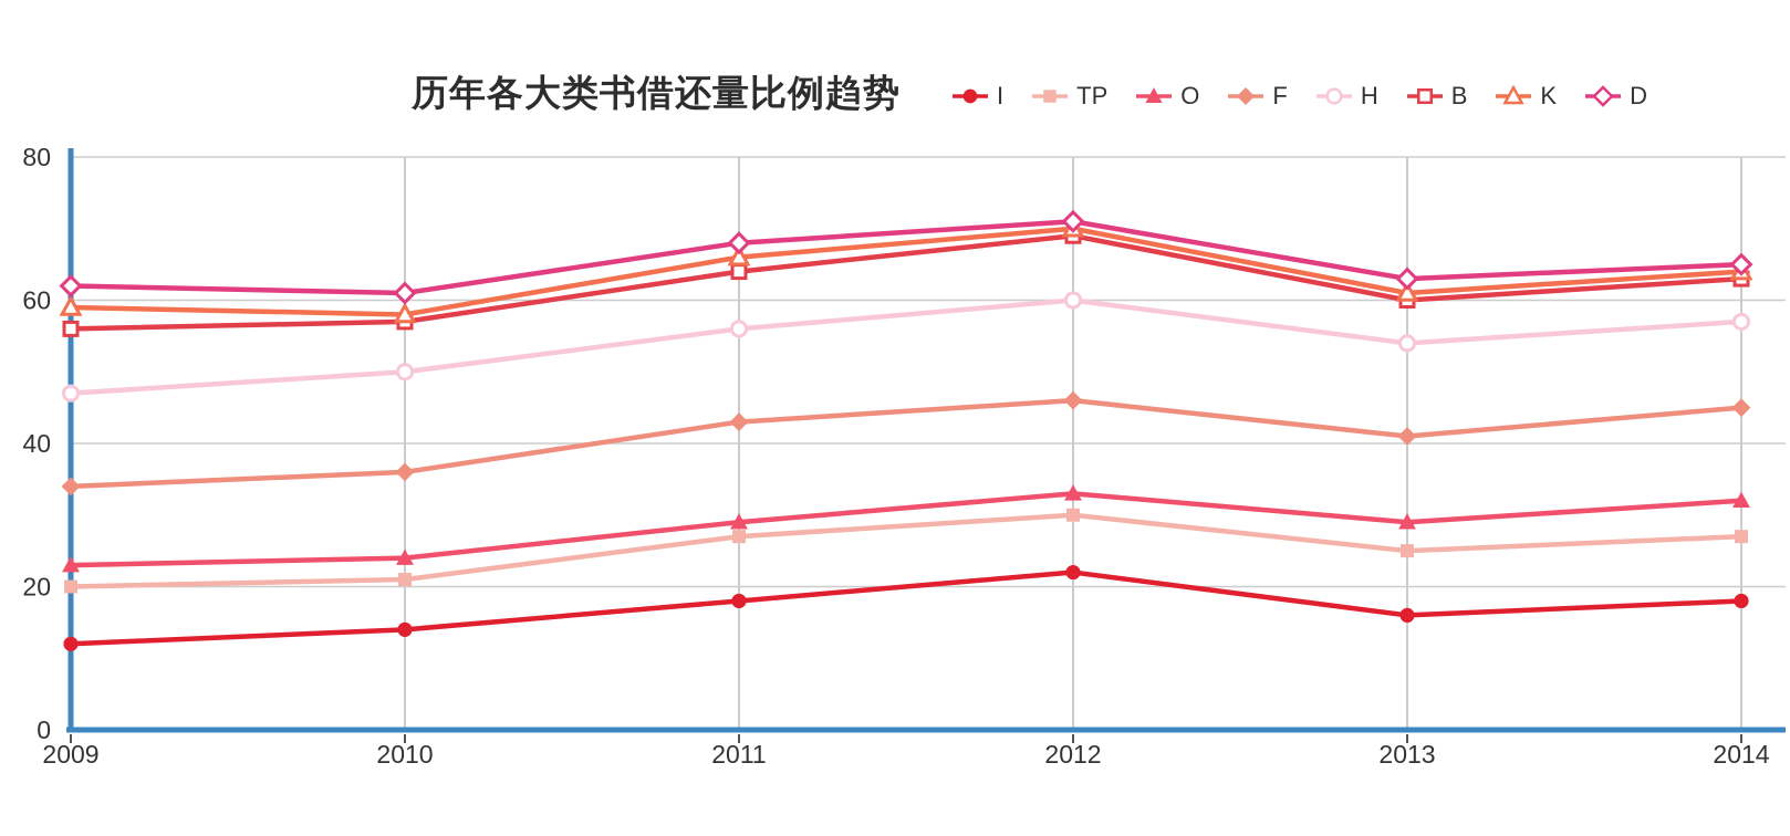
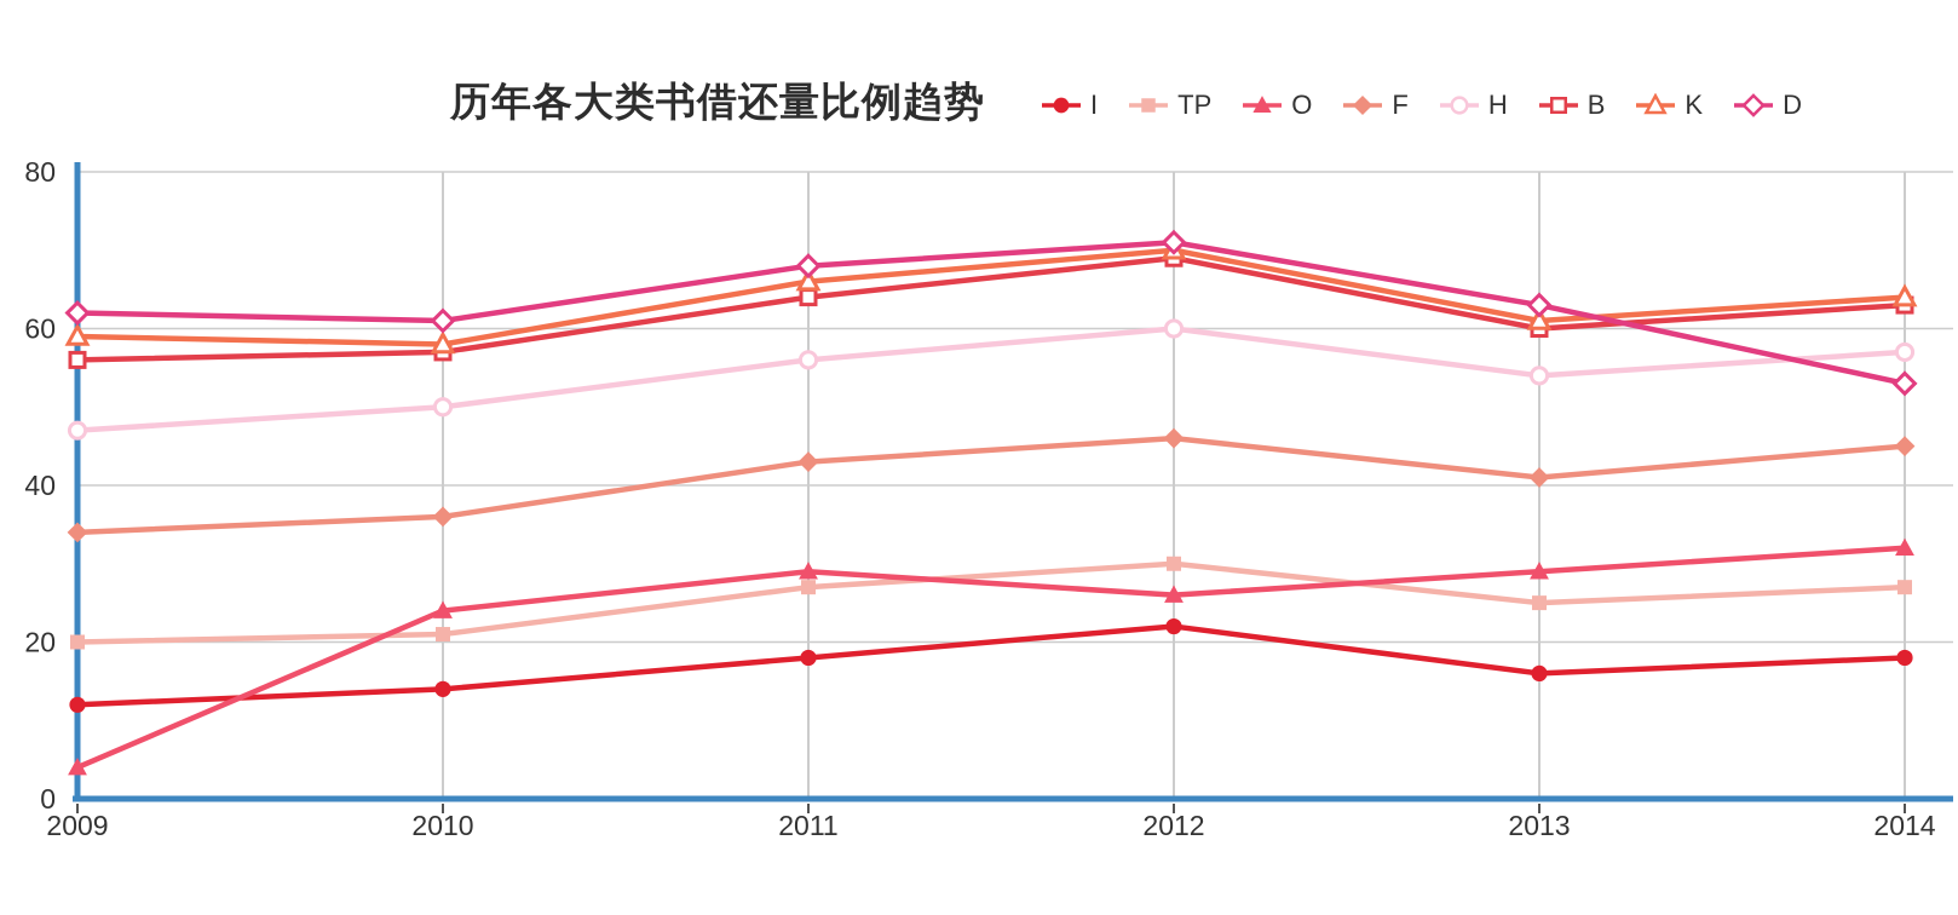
O/2009: 23 -> 4
O/2012: 33 -> 26
D/2014: 65 -> 53
